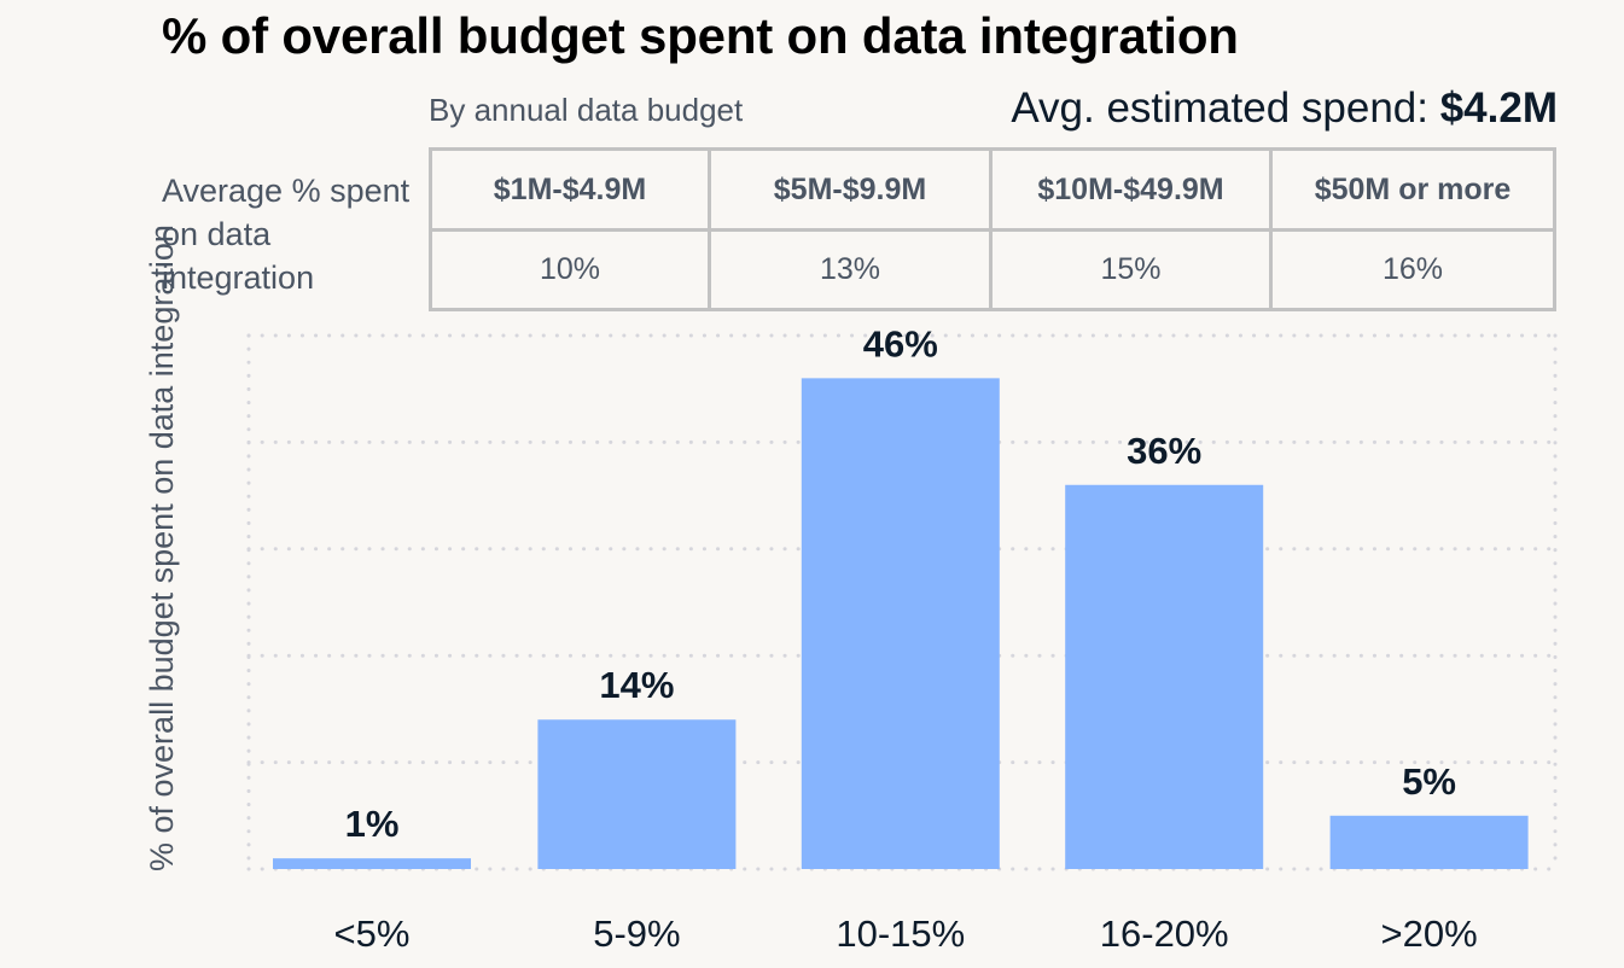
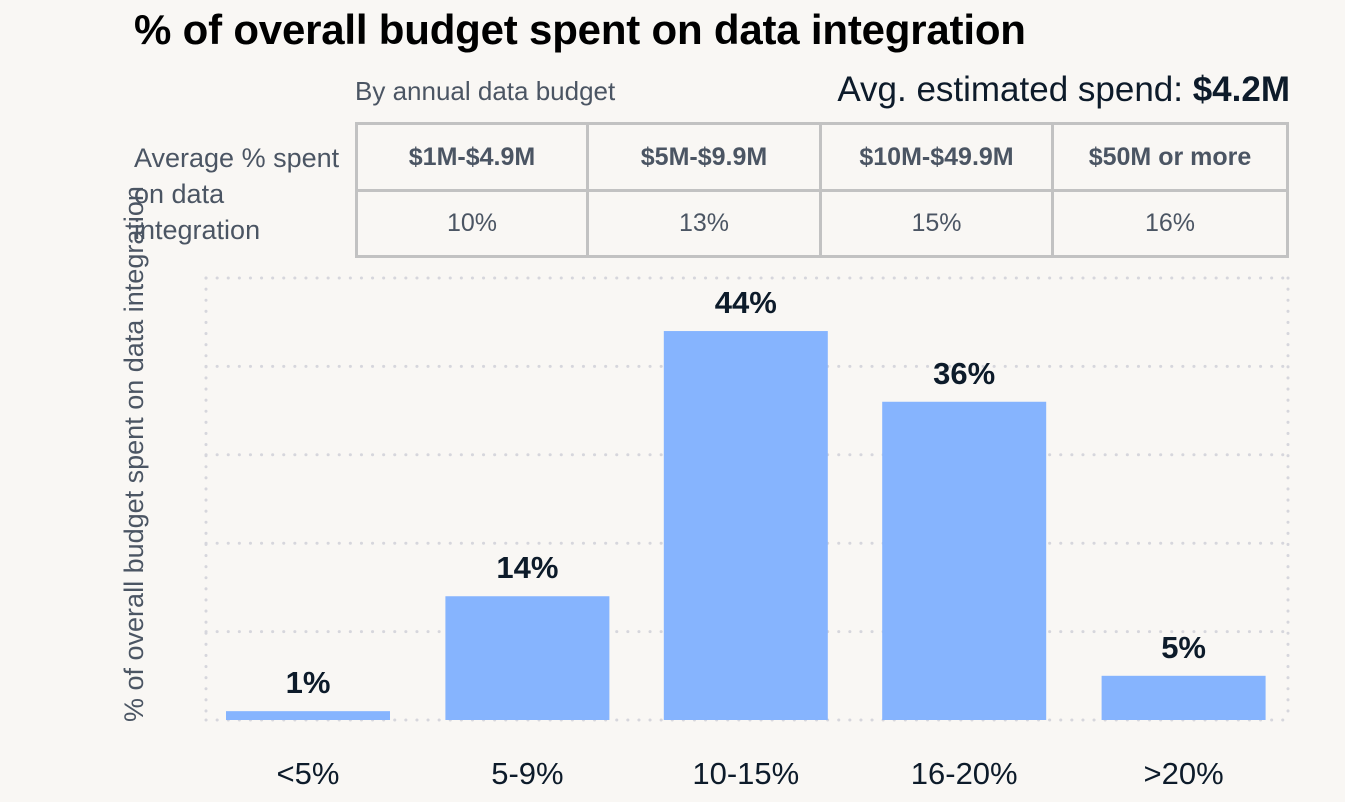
10-15%: 46% -> 44%
